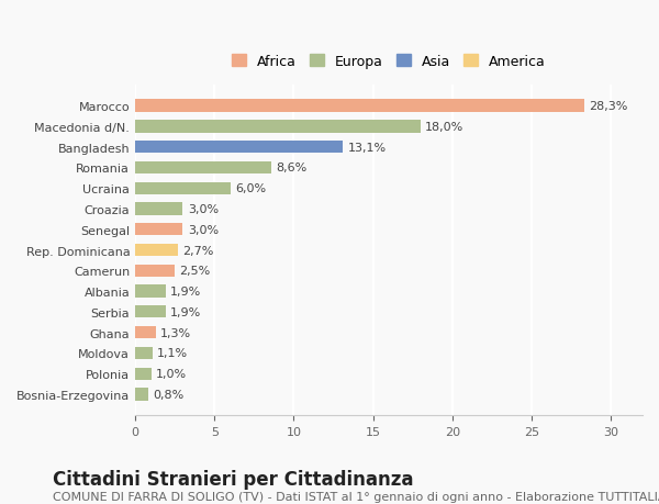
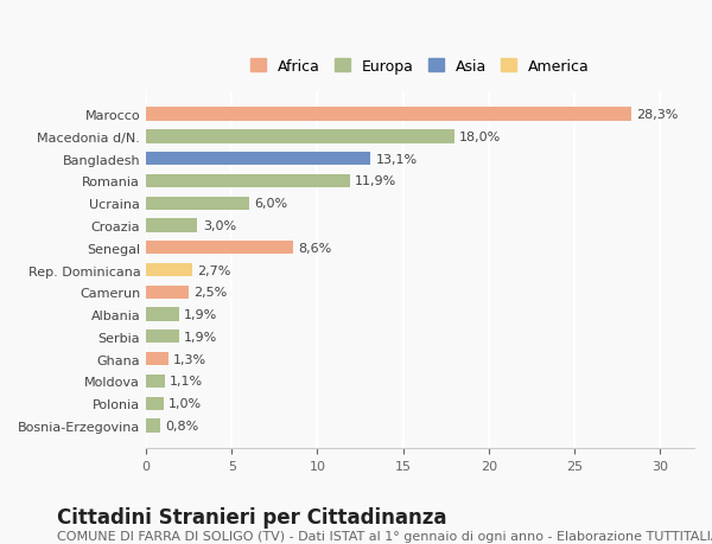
Romania: 8,6% -> 11,9%
Senegal: 3,0% -> 8,6%
